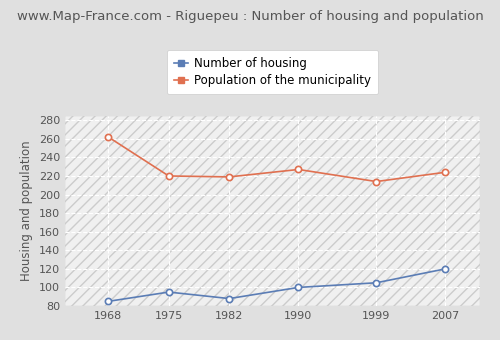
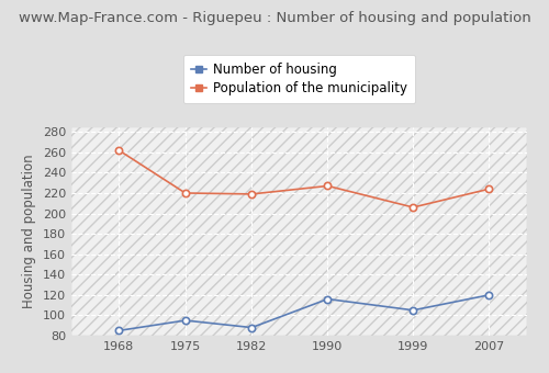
Number of housing/1990: 100 -> 116
Population of the municipality/1999: 214 -> 206
